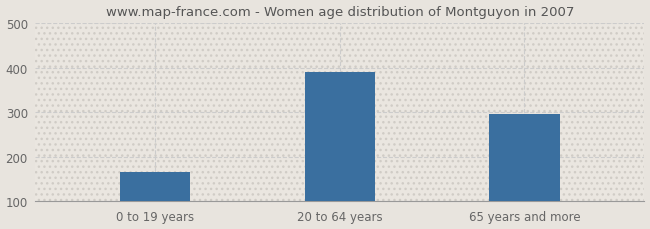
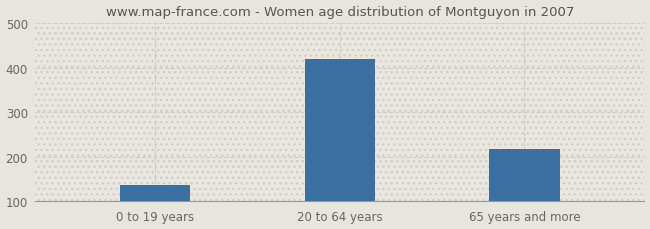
0 to 19 years: 165 -> 137
20 to 64 years: 390 -> 418
65 years and more: 295 -> 217
